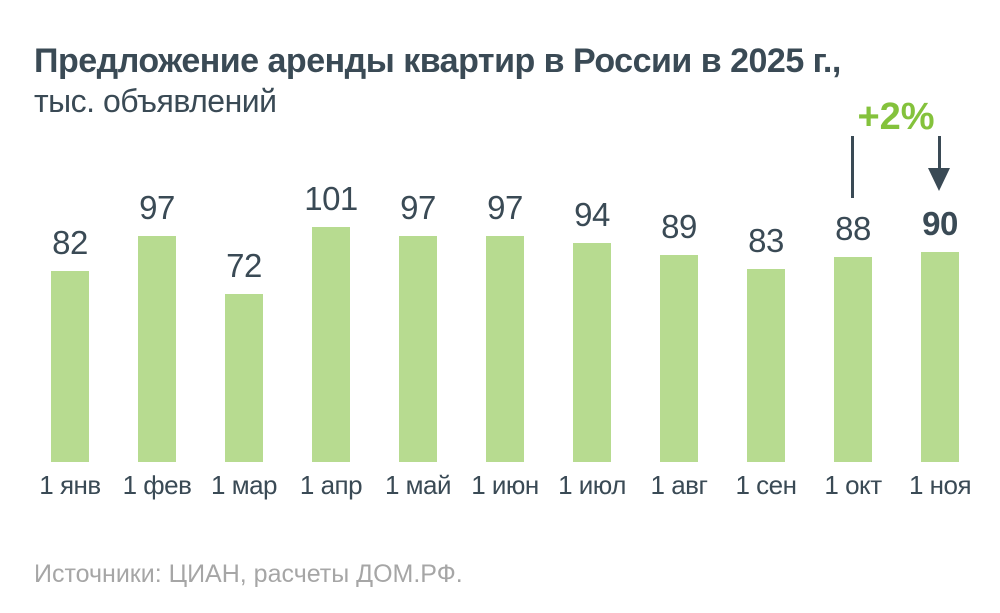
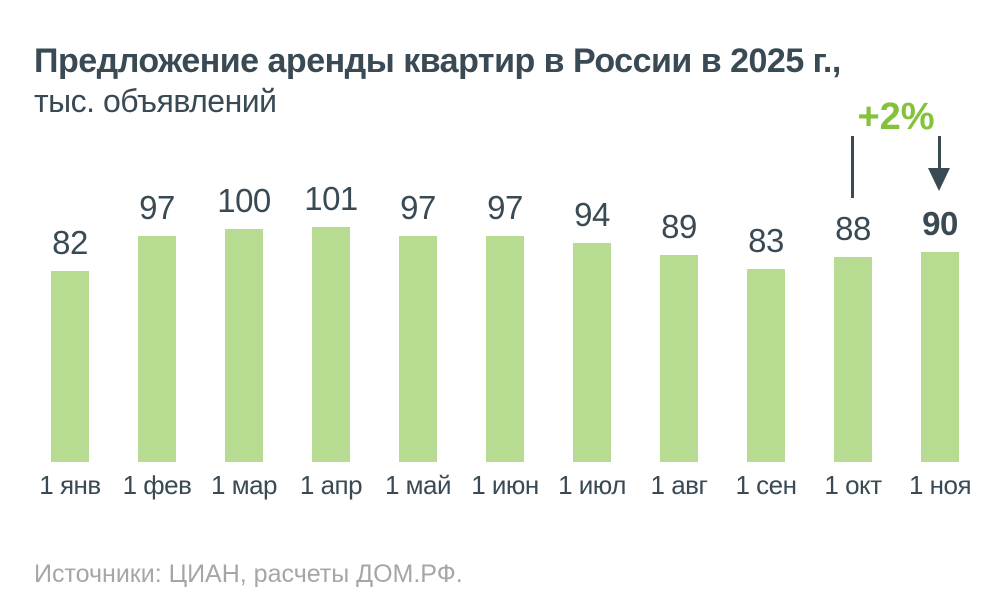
1 мар: 72 -> 100
